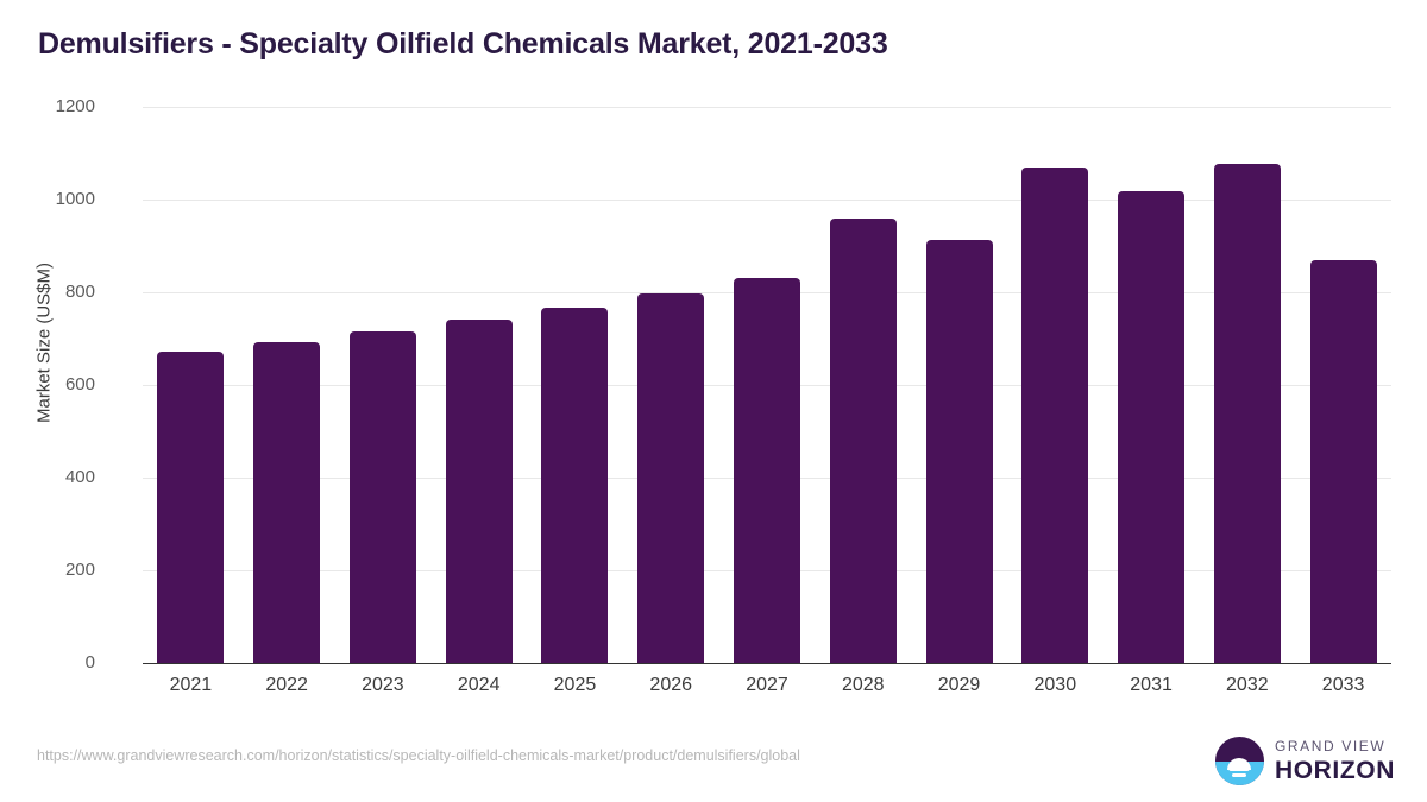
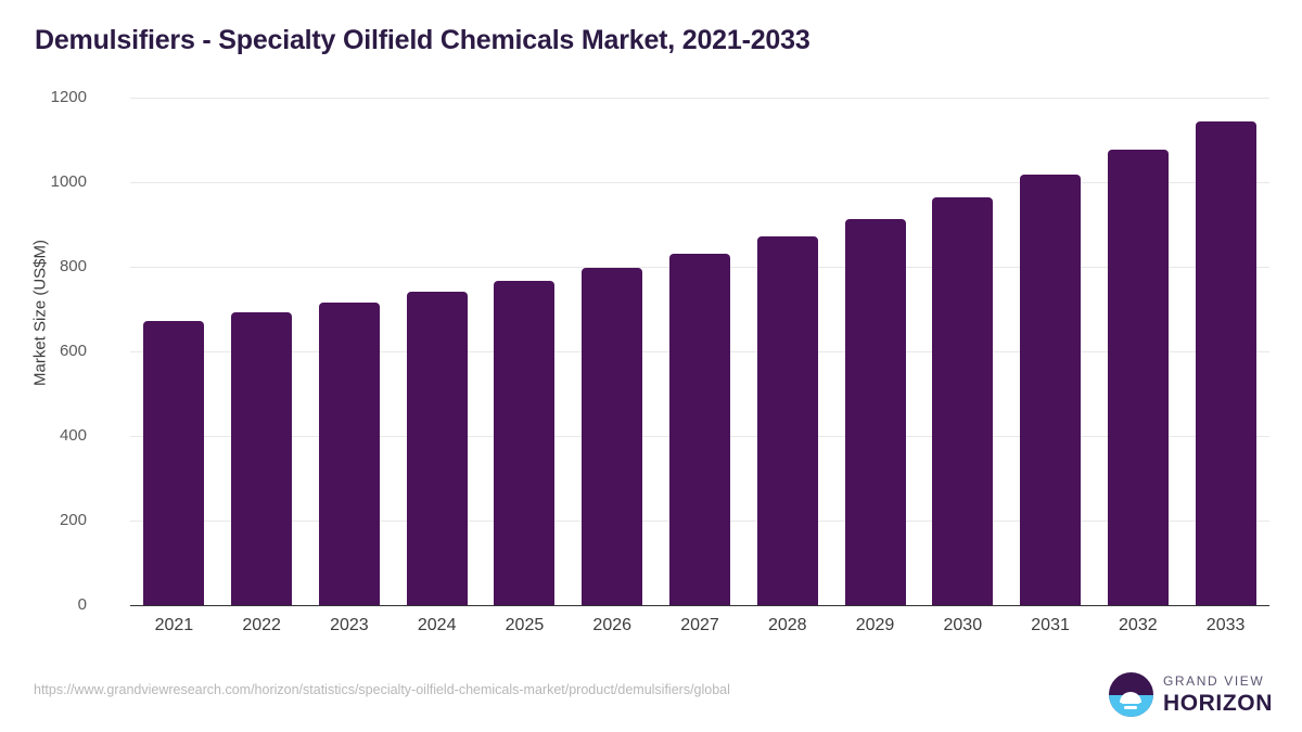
2028: 960 -> 870
2030: 1070 -> 960
2033: 870 -> 1140
